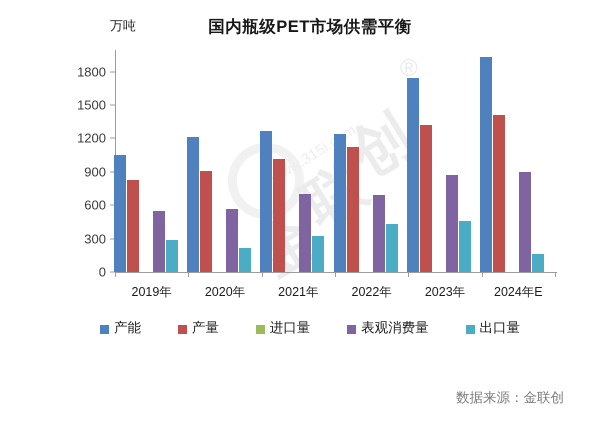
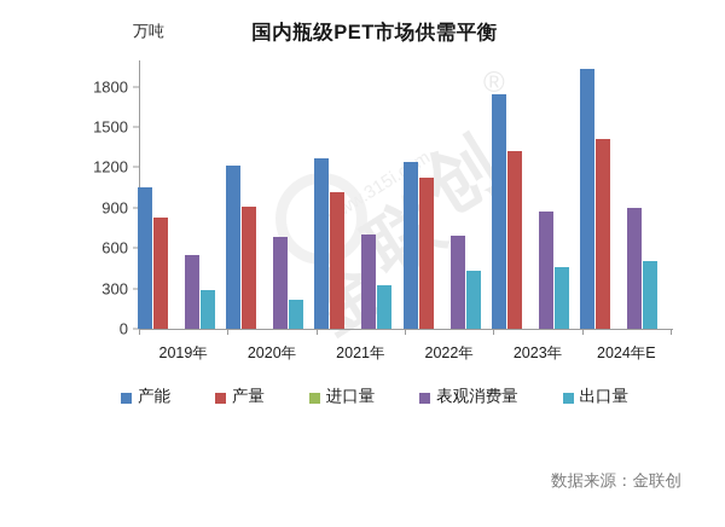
表观消费量/2020年: 570 -> 680
出口量/2024年E: 160 -> 500
